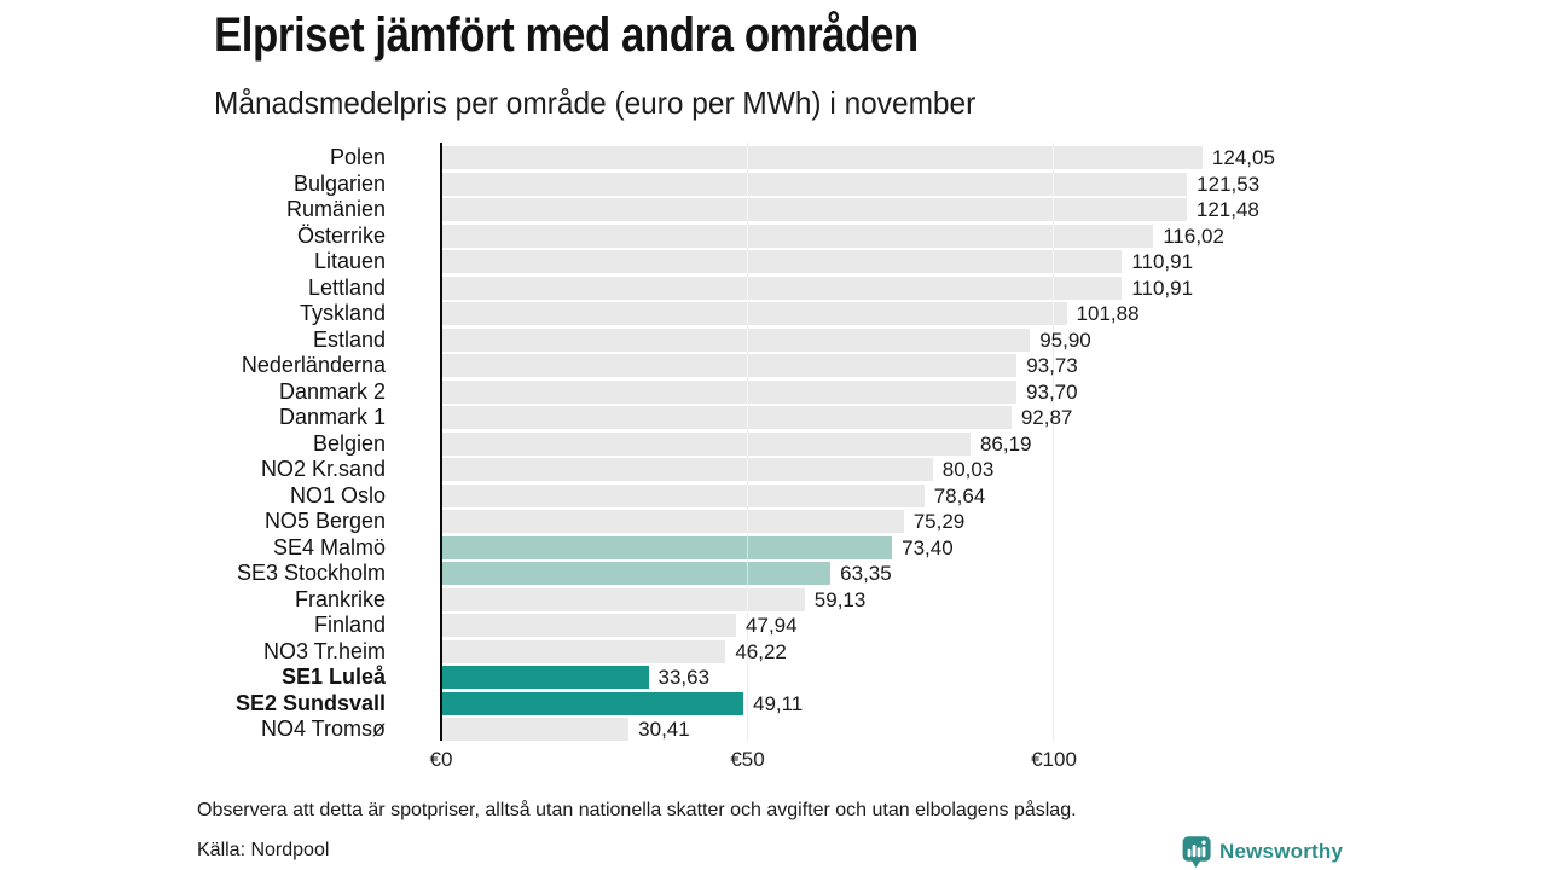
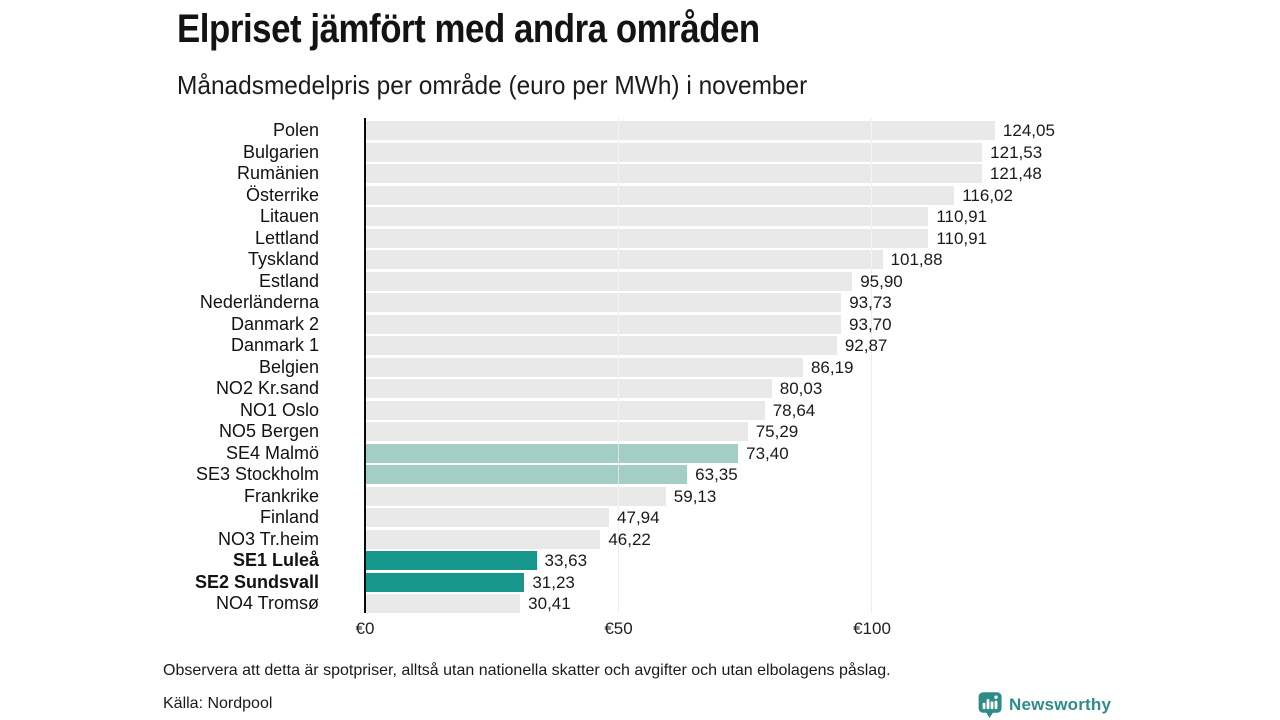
SE2 Sundsvall: 49,11 -> 31,23
